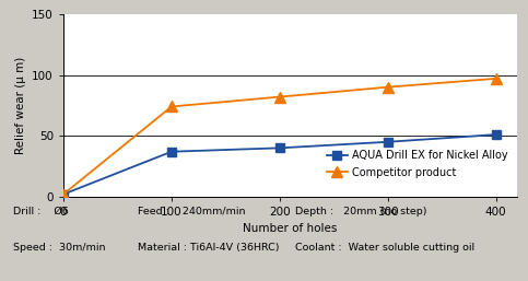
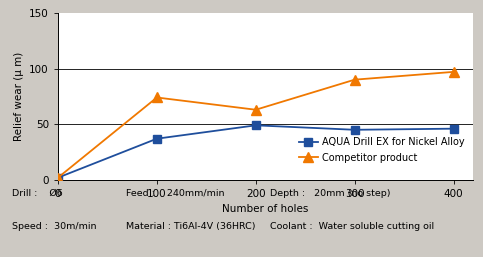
AQUA Drill EX for Nickel Alloy/200: 40 -> 49
Competitor product/200: 82 -> 63
AQUA Drill EX for Nickel Alloy/400: 51 -> 46
